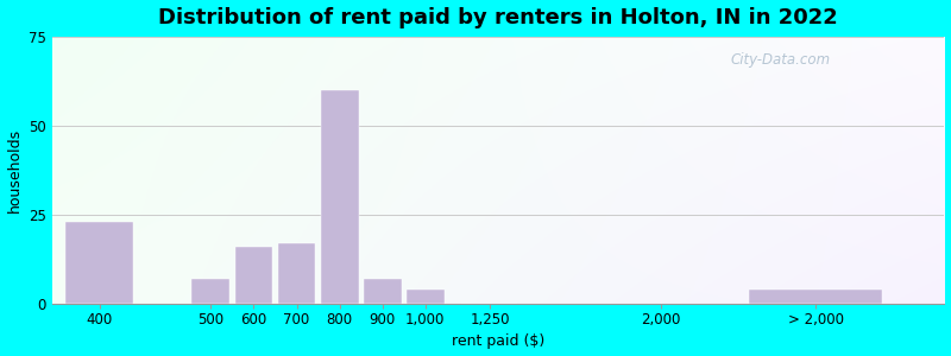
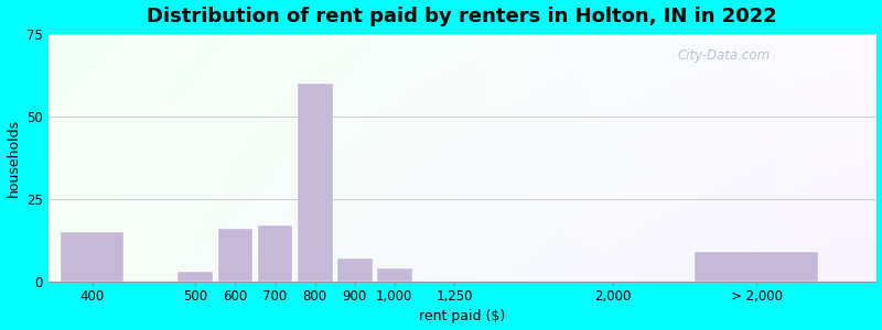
400: 23 -> 15
500: 7 -> 3
> 2,000: 4 -> 9
